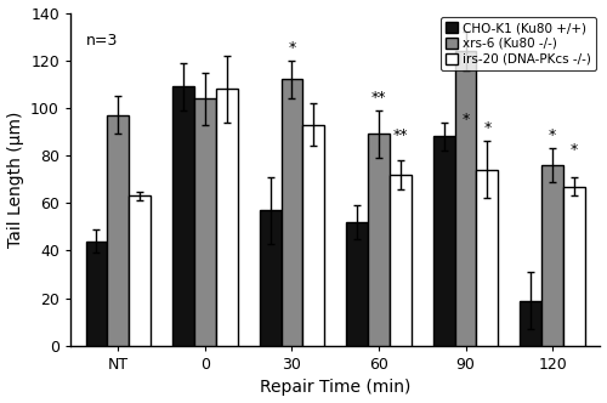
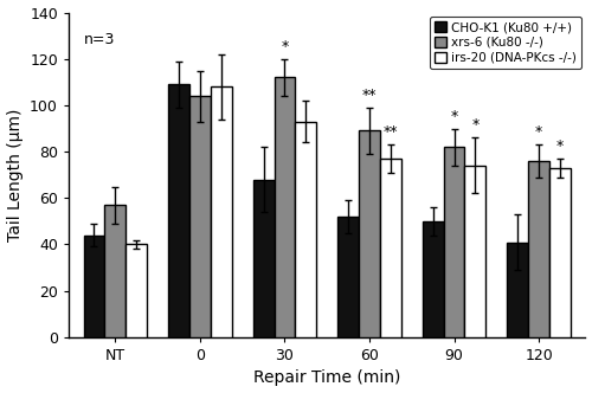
xrs-6 (Ku80 -/-)/NT: 97 -> 57
irs-20 (DNA-PKcs -/-)/NT: 63 -> 40
CHO-K1 (Ku80 +/+)/30: 57 -> 68
irs-20 (DNA-PKcs -/-)/60: 72 -> 77
CHO-K1 (Ku80 +/+)/90: 88 -> 50
xrs-6 (Ku80 -/-)/90: 124 -> 82
CHO-K1 (Ku80 +/+)/120: 19 -> 41
irs-20 (DNA-PKcs -/-)/120: 67 -> 73
